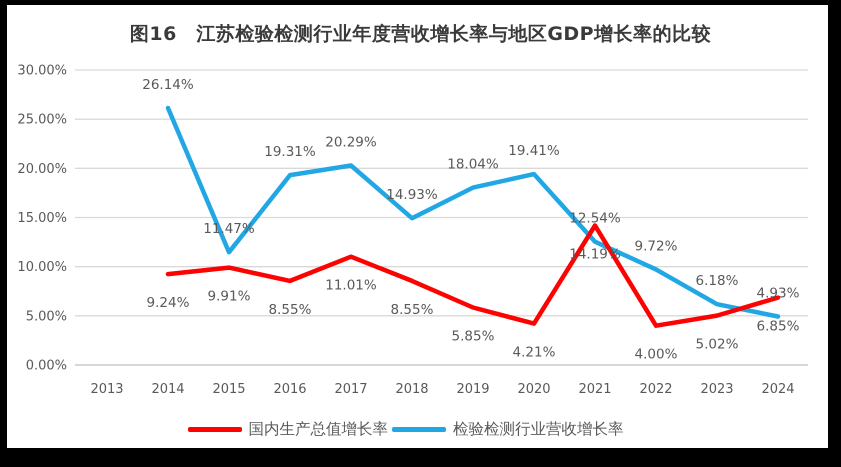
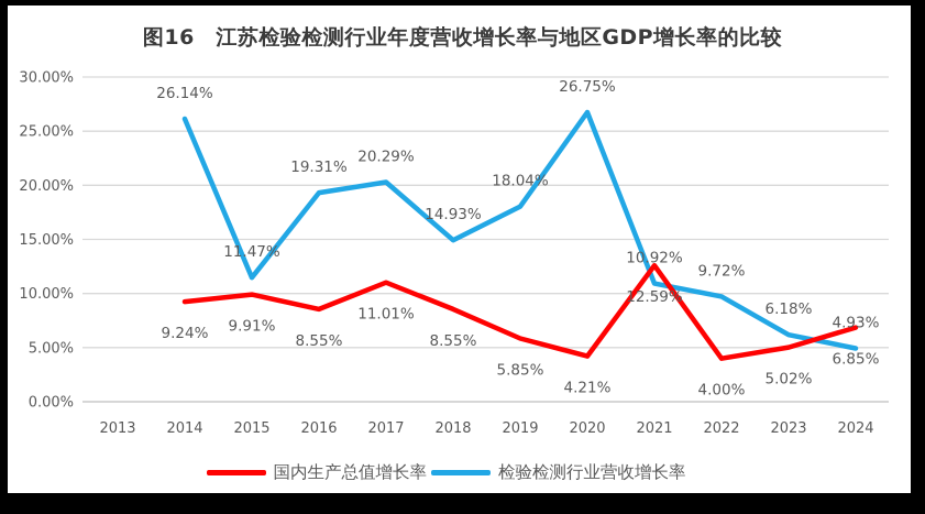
检验检测行业营收增长率/2020: 19.41% -> 26.75%
国内生产总值增长率/2021: 14.19% -> 12.59%
检验检测行业营收增长率/2021: 12.54% -> 10.92%
